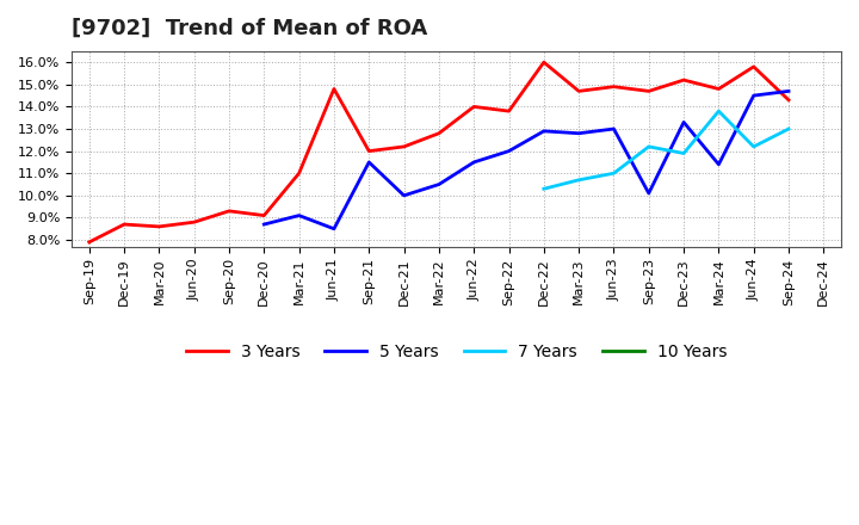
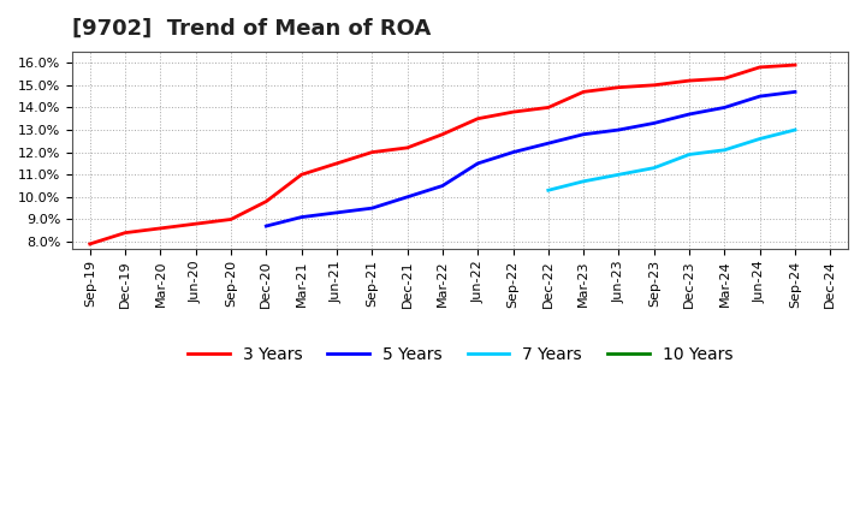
3 Years/Dec-19: 8.7% -> 8.4%
3 Years/Sep-20: 9.3% -> 9.0%
3 Years/Dec-20: 9.1% -> 9.8%
3 Years/Jun-21: 14.8% -> 11.5%
5 Years/Jun-21: 8.5% -> 9.3%
5 Years/Sep-21: 11.5% -> 9.5%
3 Years/Jun-22: 14.0% -> 13.5%
3 Years/Dec-22: 16.0% -> 14.0%
5 Years/Dec-22: 12.9% -> 12.4%
3 Years/Sep-23: 14.7% -> 15.0%
5 Years/Sep-23: 10.1% -> 13.3%
7 Years/Sep-23: 12.2% -> 11.3%
5 Years/Dec-23: 13.3% -> 13.7%
3 Years/Mar-24: 14.8% -> 15.3%
5 Years/Mar-24: 11.4% -> 14.0%
7 Years/Mar-24: 13.8% -> 12.1%
7 Years/Jun-24: 12.2% -> 12.6%
3 Years/Sep-24: 14.3% -> 15.9%
